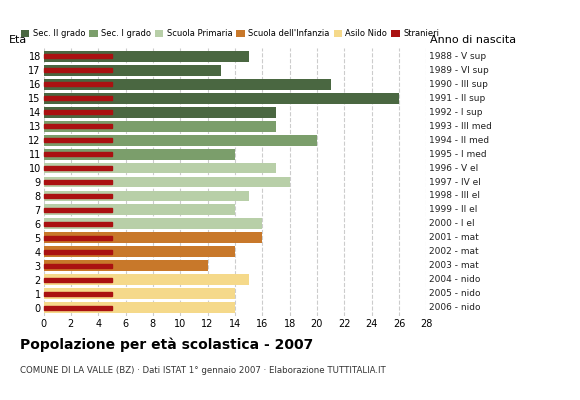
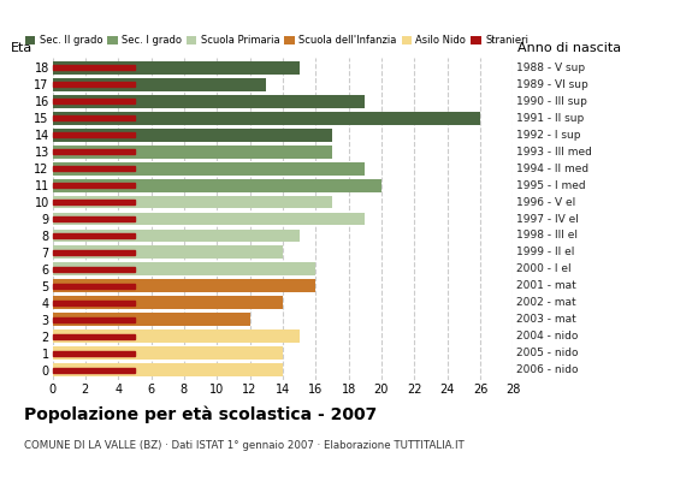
16: 21 -> 19
12: 20 -> 19
11: 14 -> 20
9: 18 -> 19
